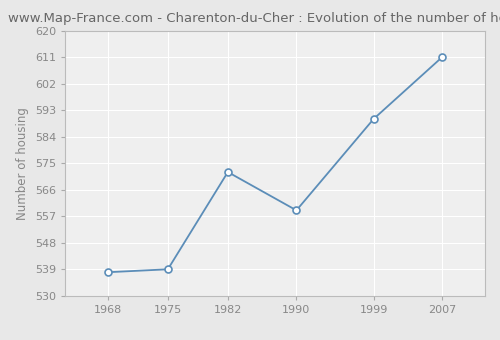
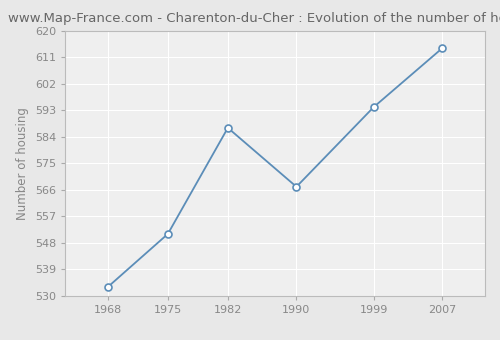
1968: 538 -> 533
1975: 539 -> 551
1982: 572 -> 587
1990: 559 -> 567
1999: 590 -> 594
2007: 611 -> 614
